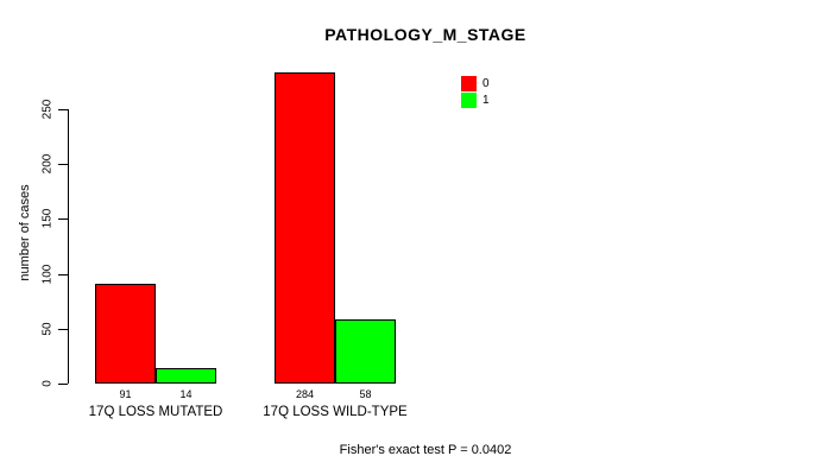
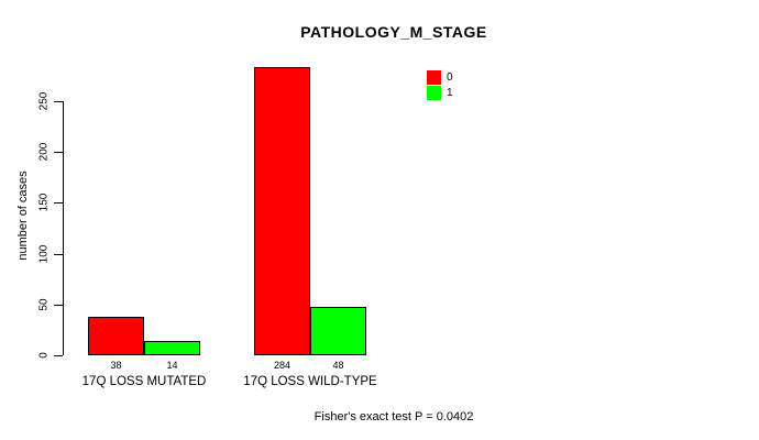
0/17Q LOSS MUTATED: 91 -> 38
1/17Q LOSS WILD-TYPE: 58 -> 48
